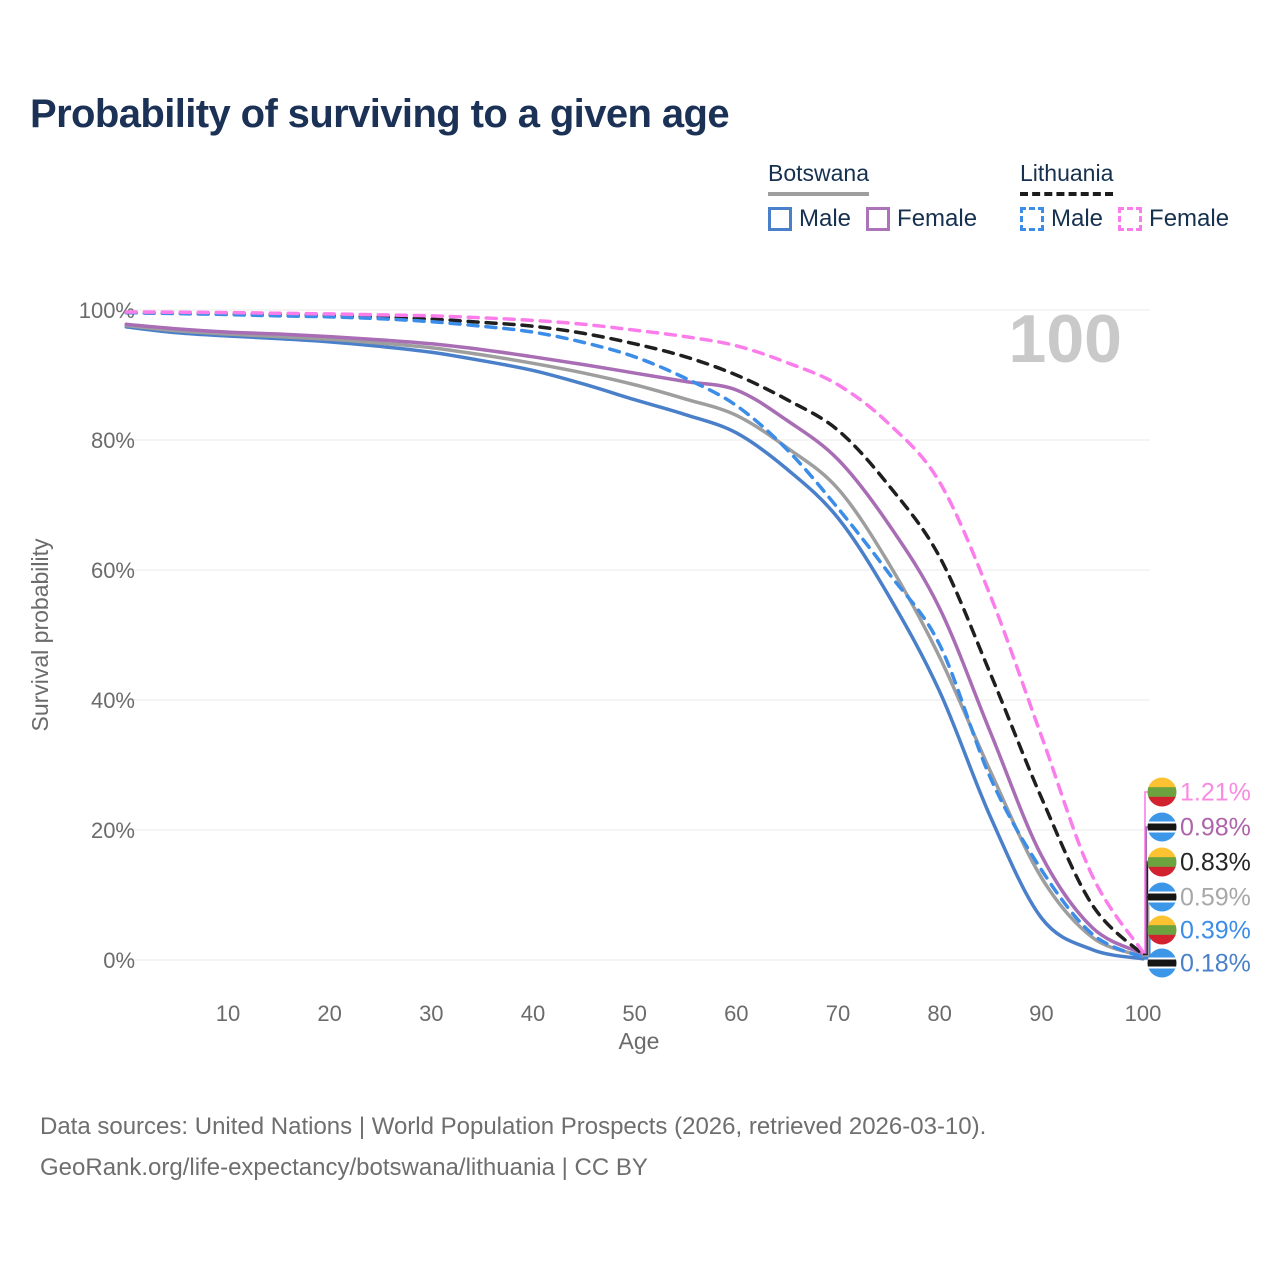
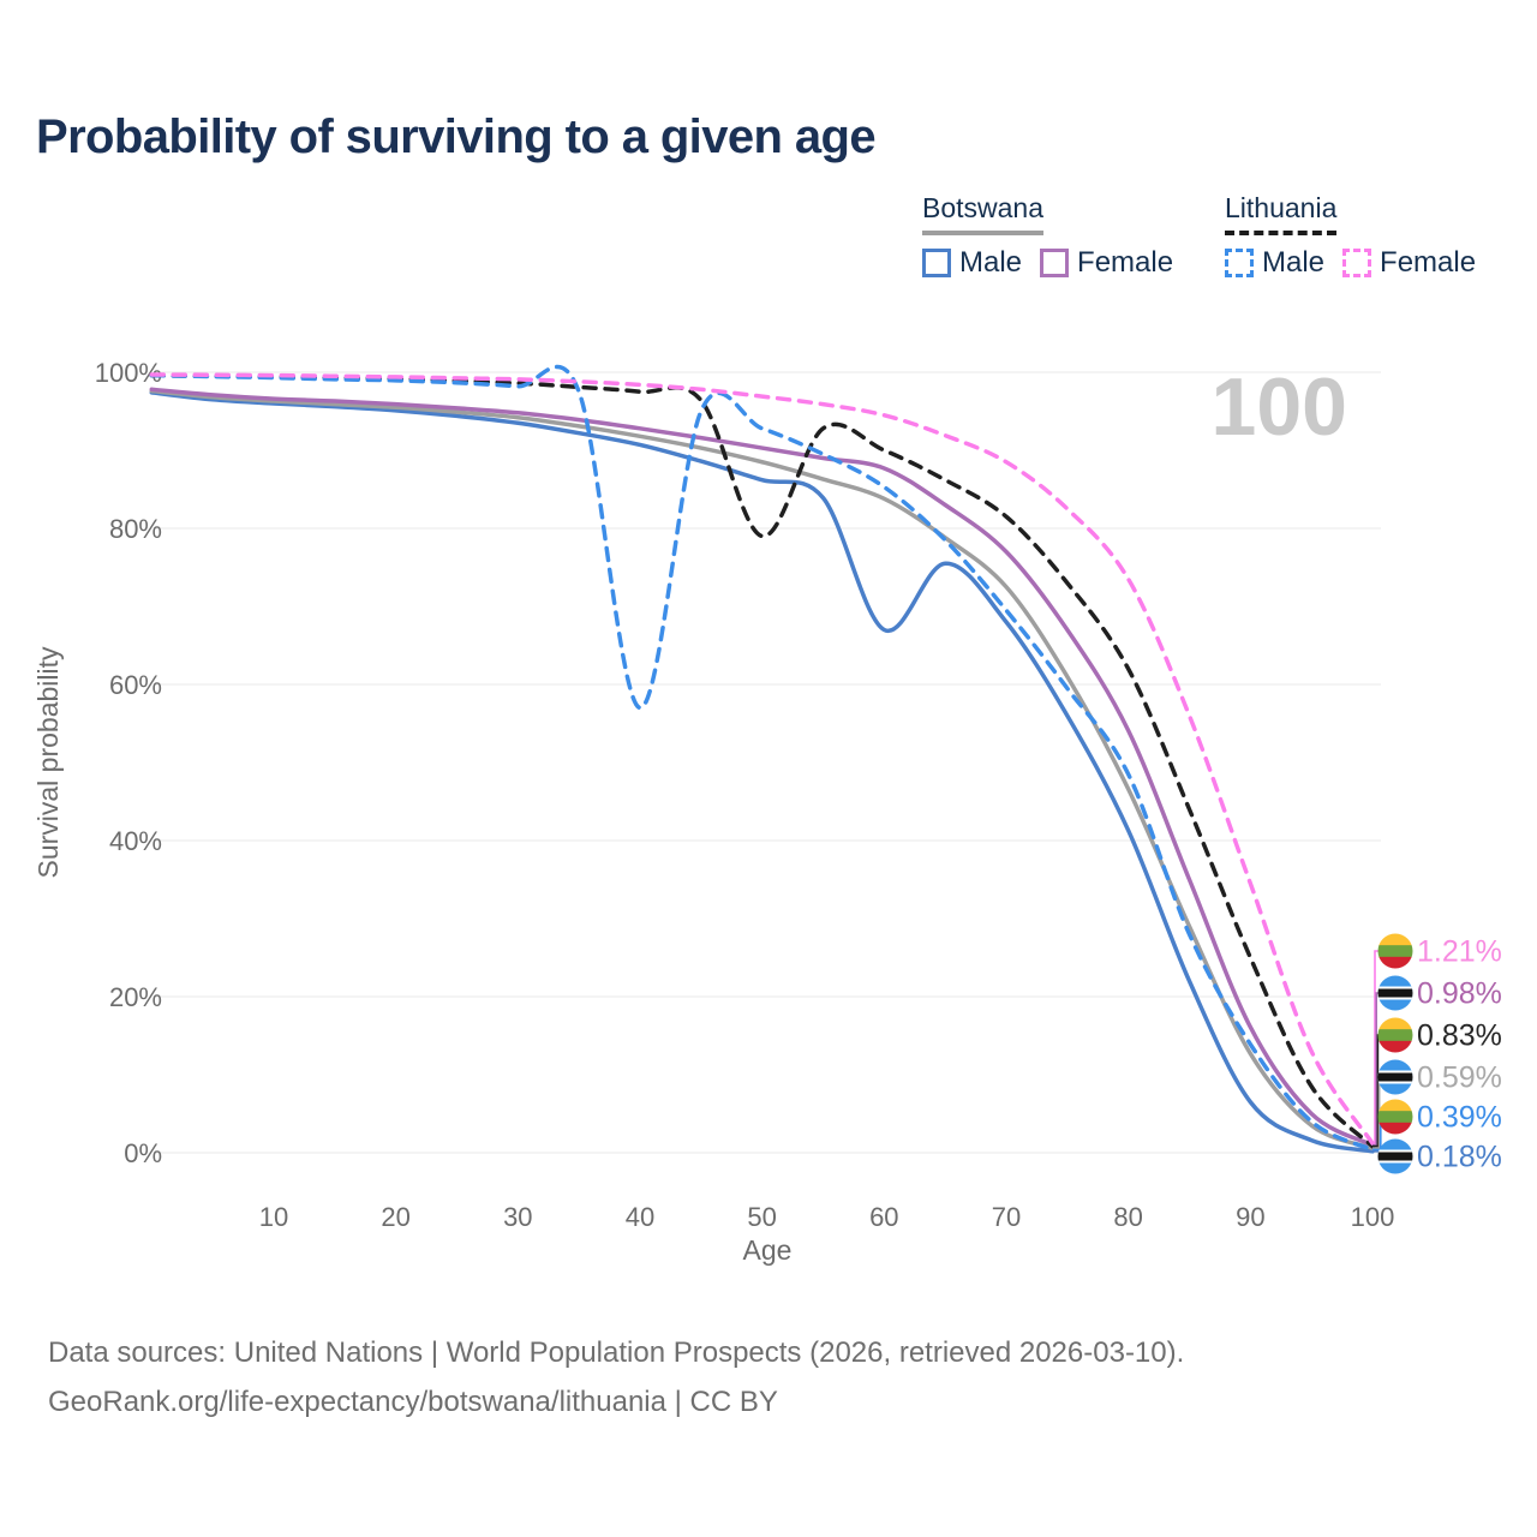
Lithuania Male/40: 97% -> 57%
Lithuania/50: 95% -> 79%
Botswana Male/60: 81% -> 67%
